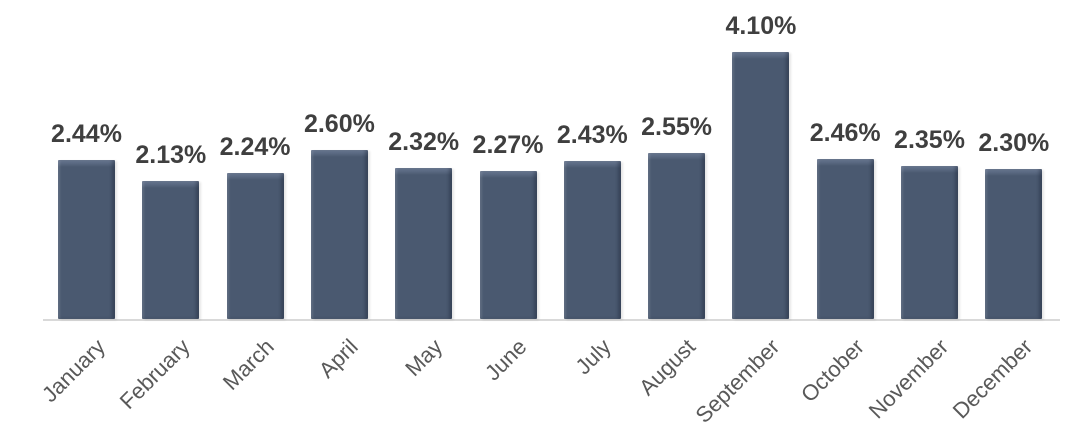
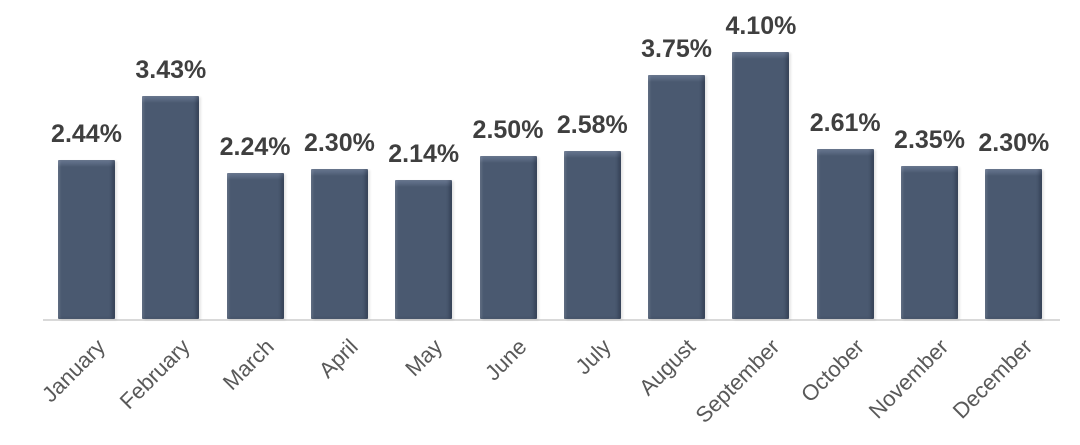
February: 2.13% -> 3.43%
April: 2.60% -> 2.30%
May: 2.32% -> 2.14%
June: 2.27% -> 2.50%
July: 2.43% -> 2.58%
August: 2.55% -> 3.75%
October: 2.46% -> 2.61%
